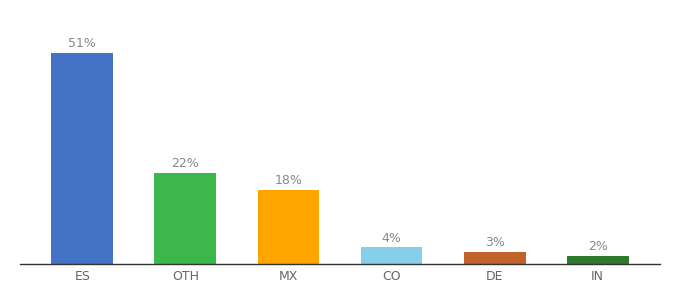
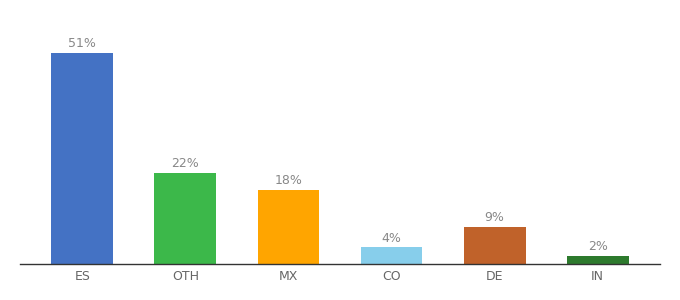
DE: 3% -> 9%
